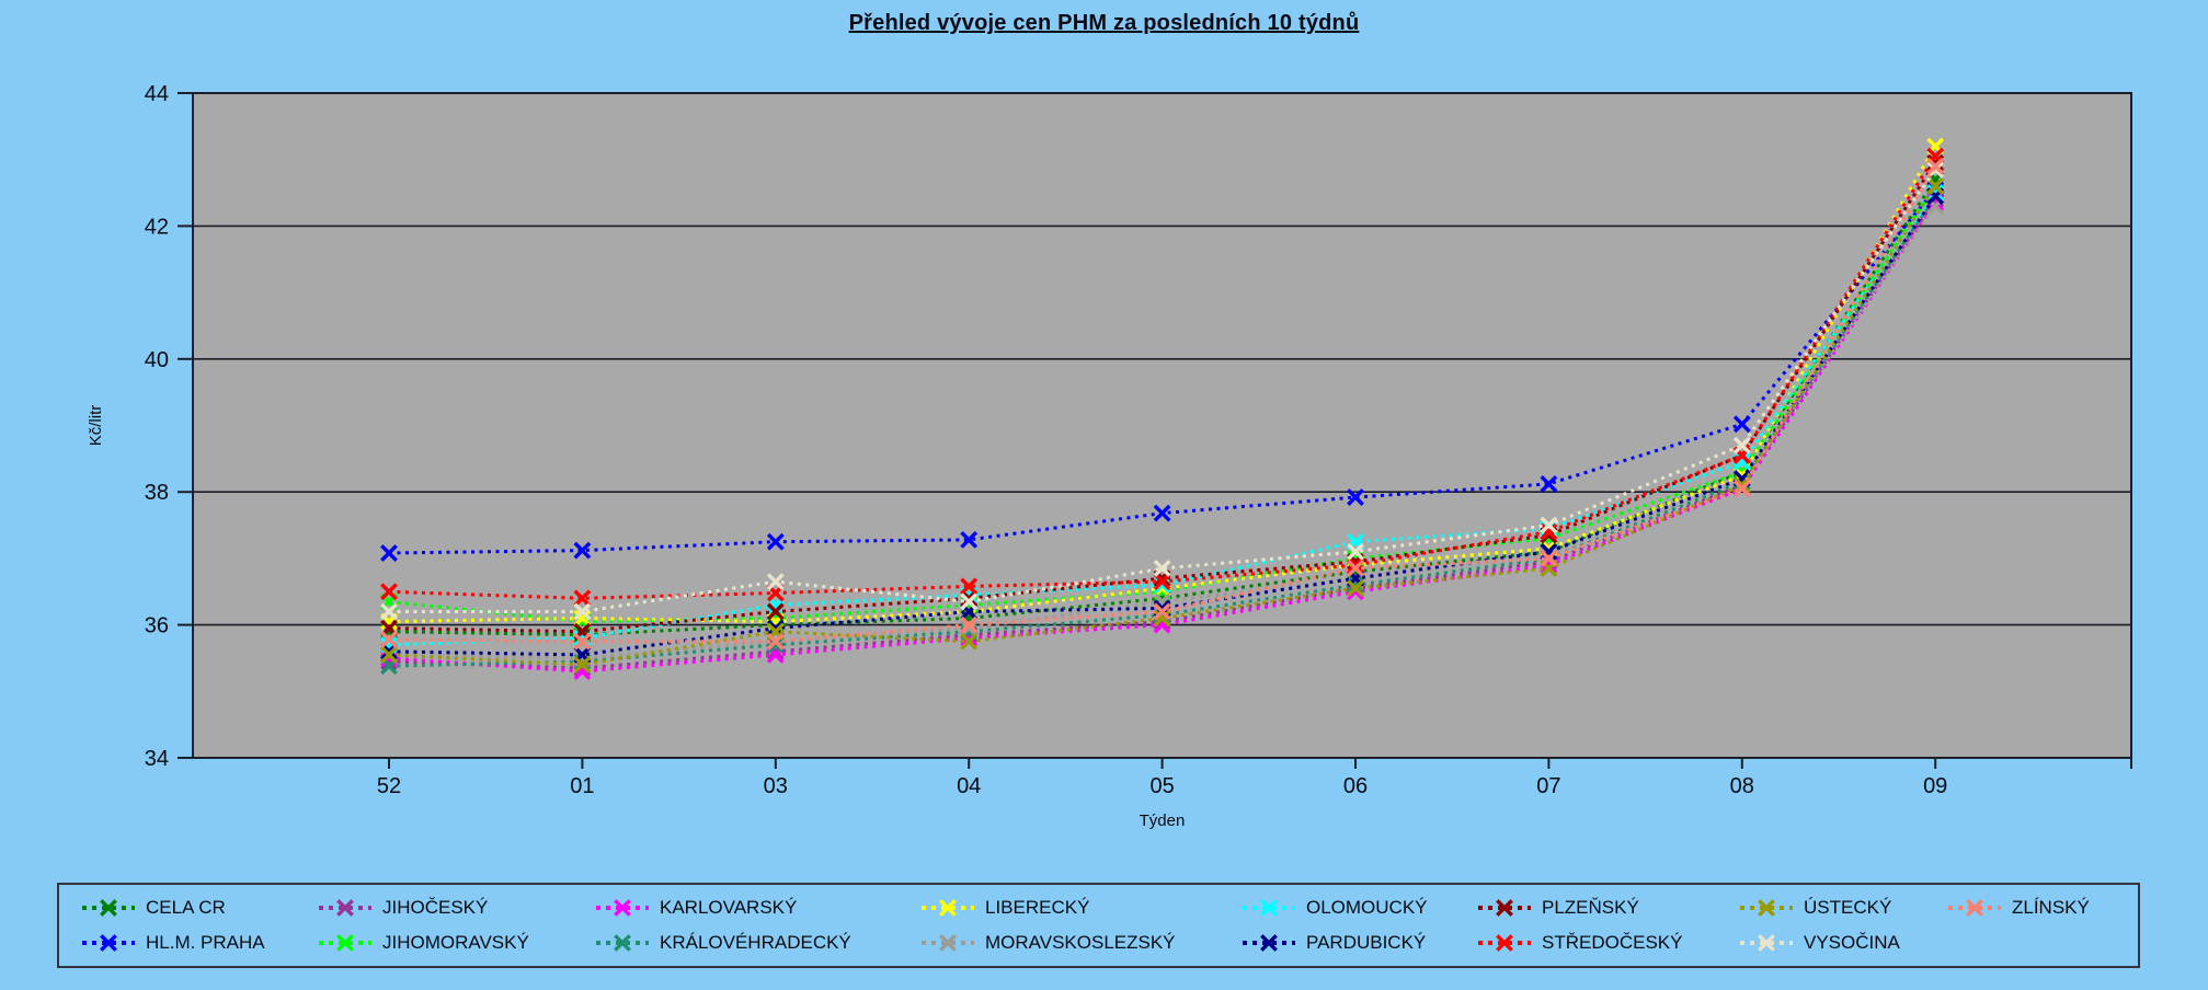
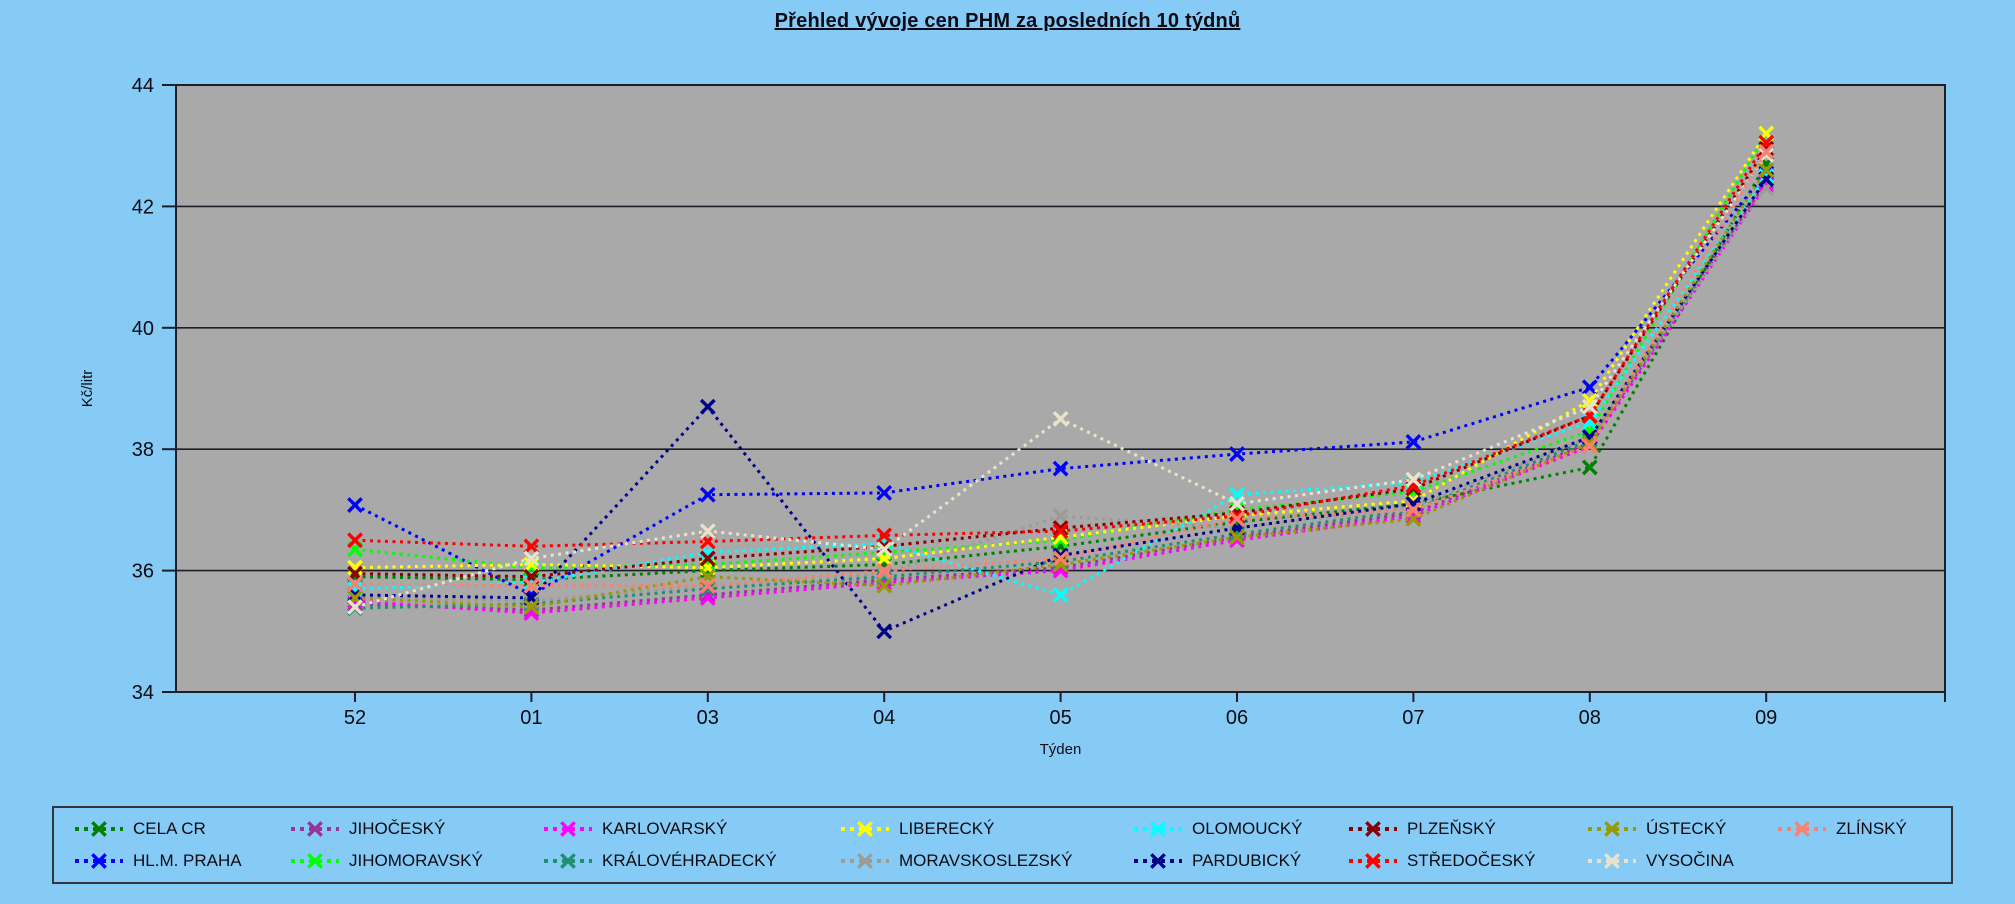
VYSOČINA/52: 36.2 -> 35.4
HL.M. PRAHA/01: 37.1 -> 35.6
PARDUBICKÝ/03: 36.0 -> 38.7
PARDUBICKÝ/04: 36.2 -> 35.0
MORAVSKOSLEZSKÝ/05: 36.4 -> 36.9
OLOMOUCKÝ/05: 36.6 -> 35.6
VYSOČINA/05: 36.9 -> 38.5
CELA CR/08: 38.3 -> 37.7
LIBERECKÝ/08: 38.2 -> 38.8
JIHOMORAVSKÝ/09: 42.6 -> 43.2
